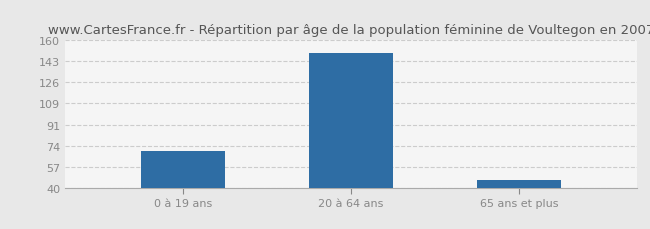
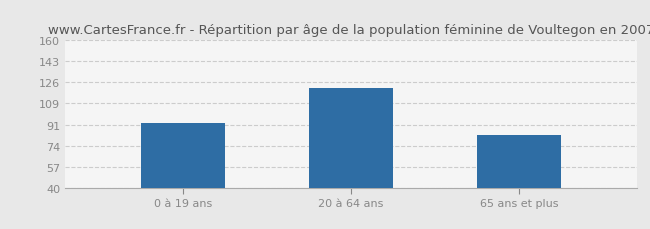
0 à 19 ans: 70 -> 93
20 à 64 ans: 150 -> 121
65 ans et plus: 46 -> 83
